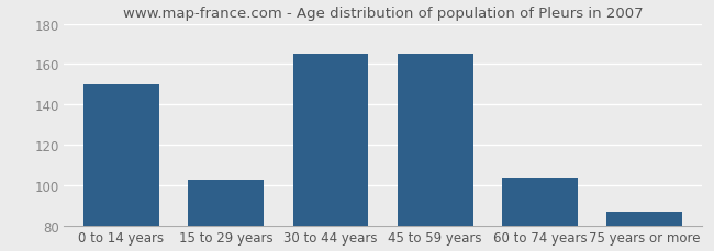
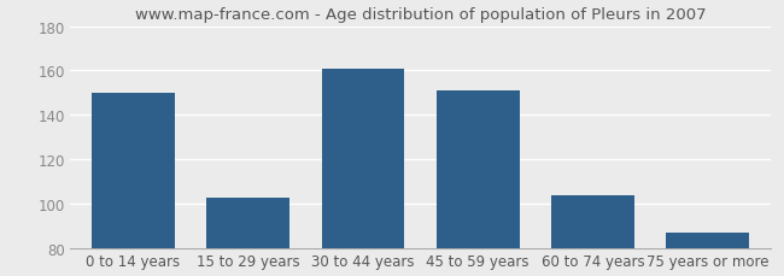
30 to 44 years: 165 -> 161
45 to 59 years: 165 -> 151
